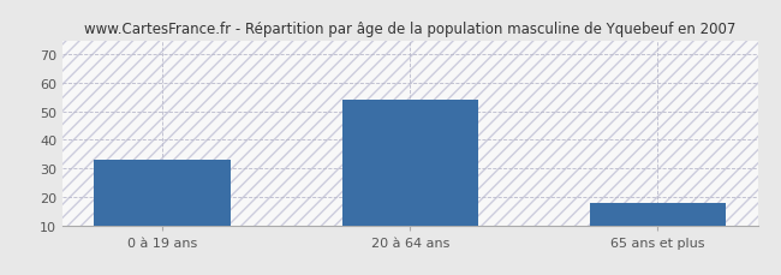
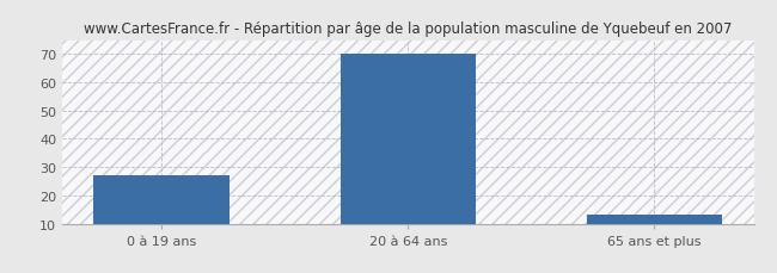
0 à 19 ans: 33 -> 27
20 à 64 ans: 54 -> 70
65 ans et plus: 18 -> 13
